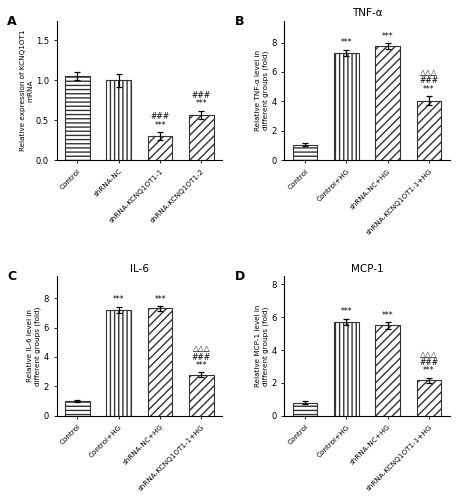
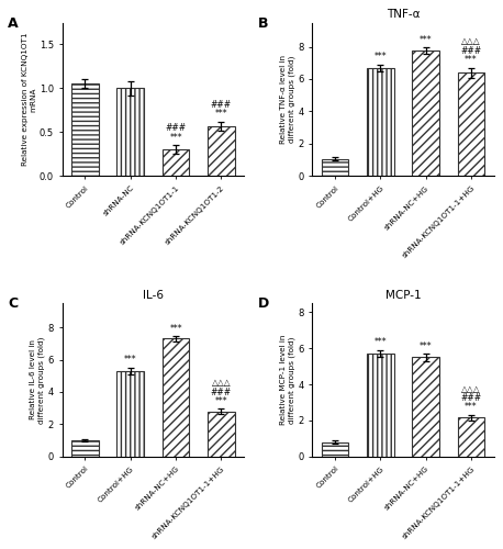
TNF-α/Control+HG: 7.3 -> 6.7
TNF-α/shRNA-KCNQ1OT1-1+HG: 4.0 -> 6.4
IL-6/Control+HG: 7.2 -> 5.3
